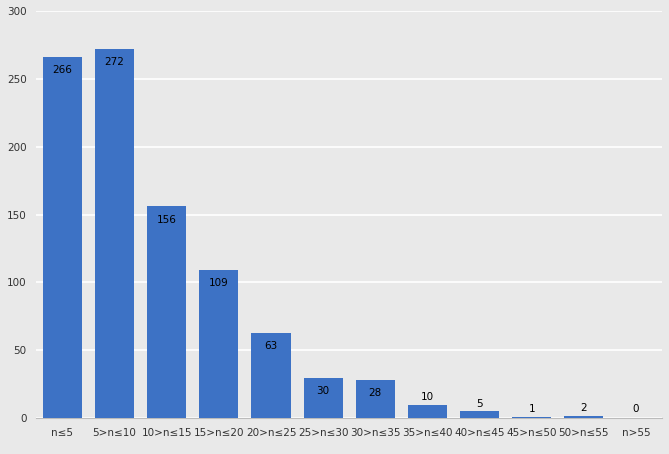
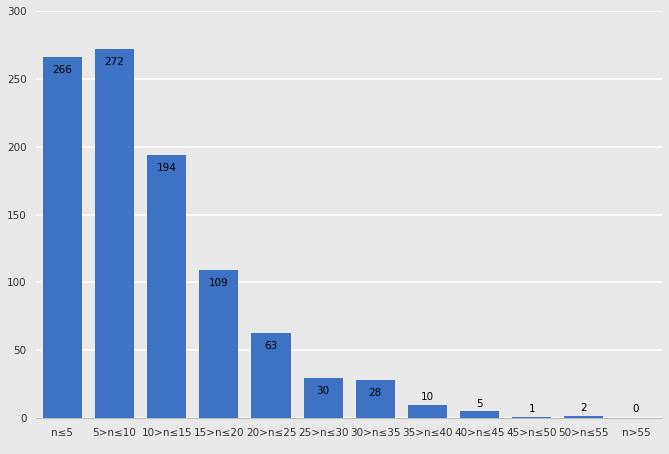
10>n≤15: 156 -> 194
